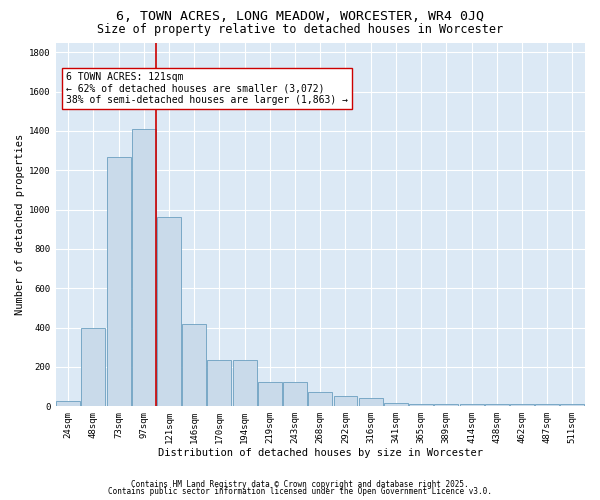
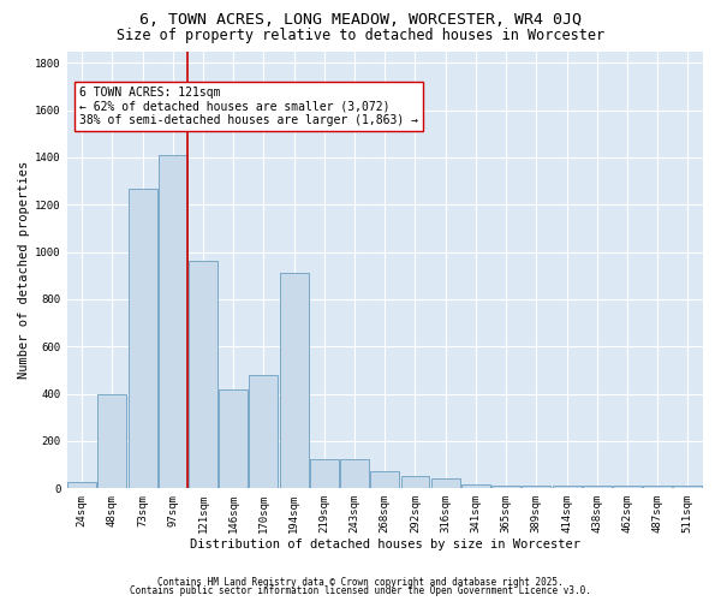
170sqm: 240 -> 480
194sqm: 240 -> 910
